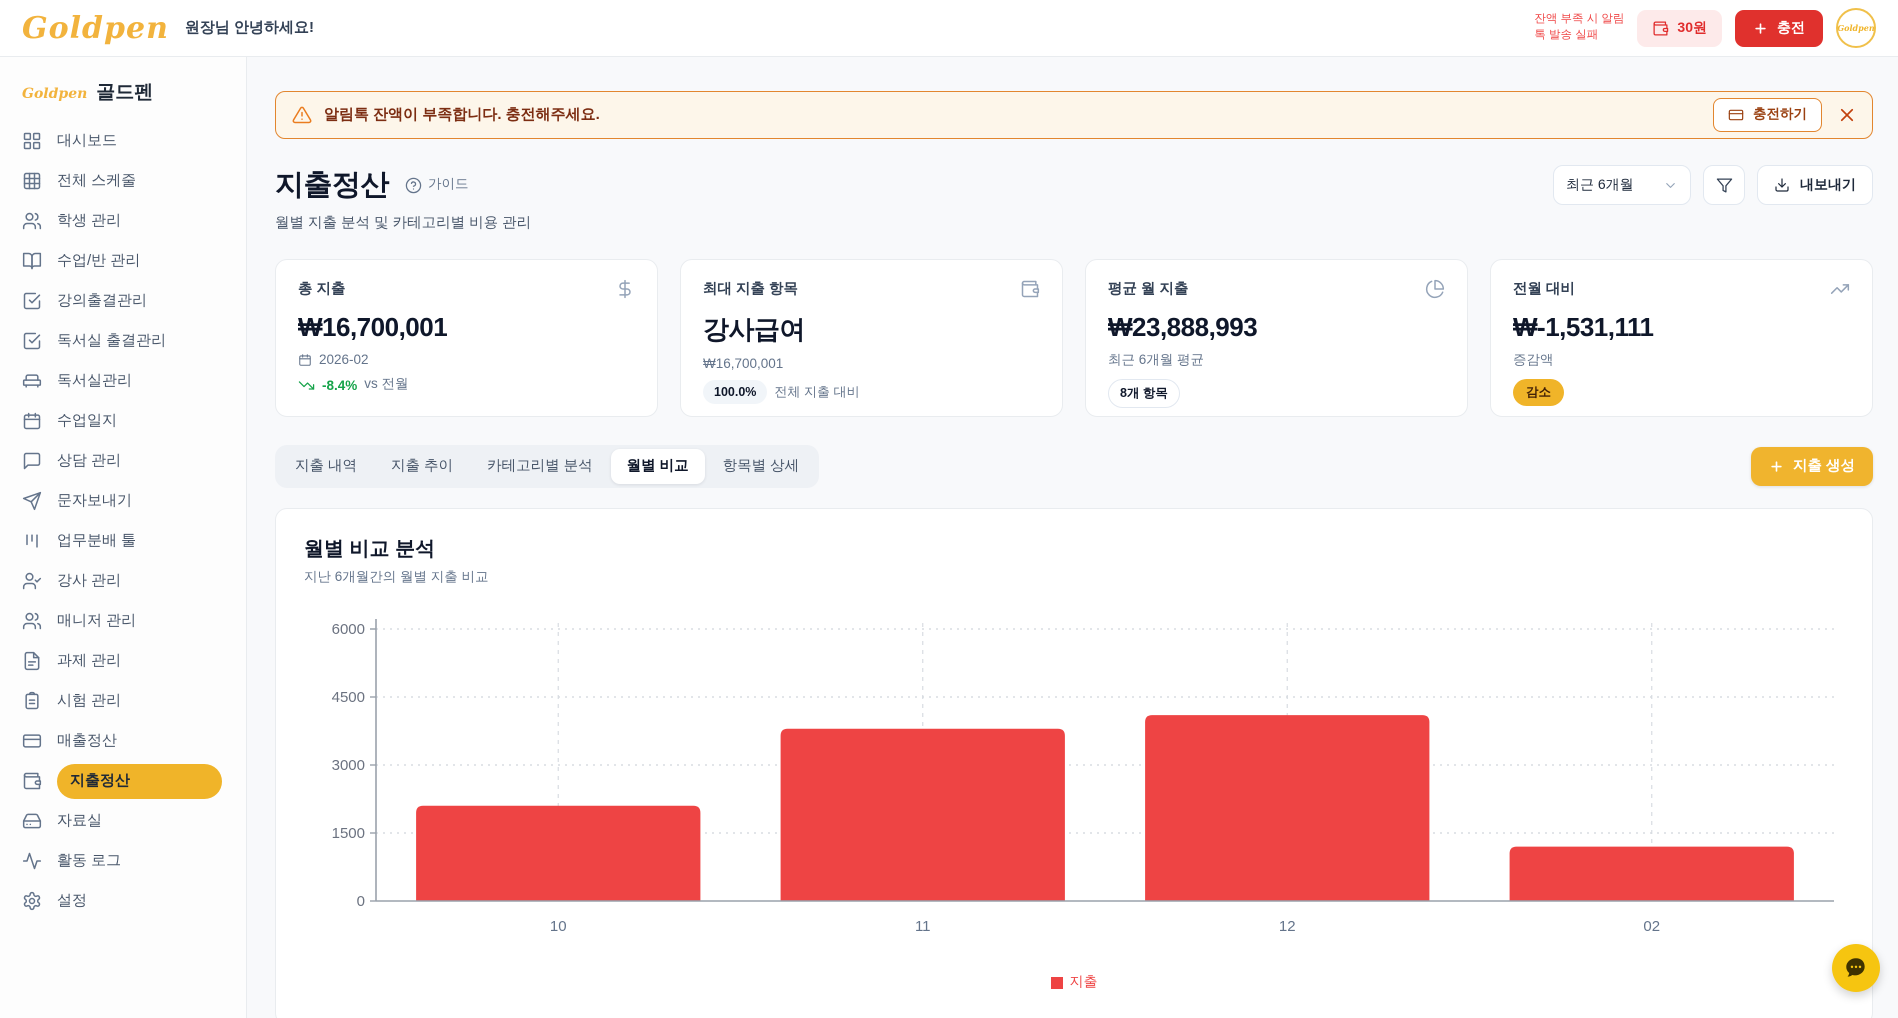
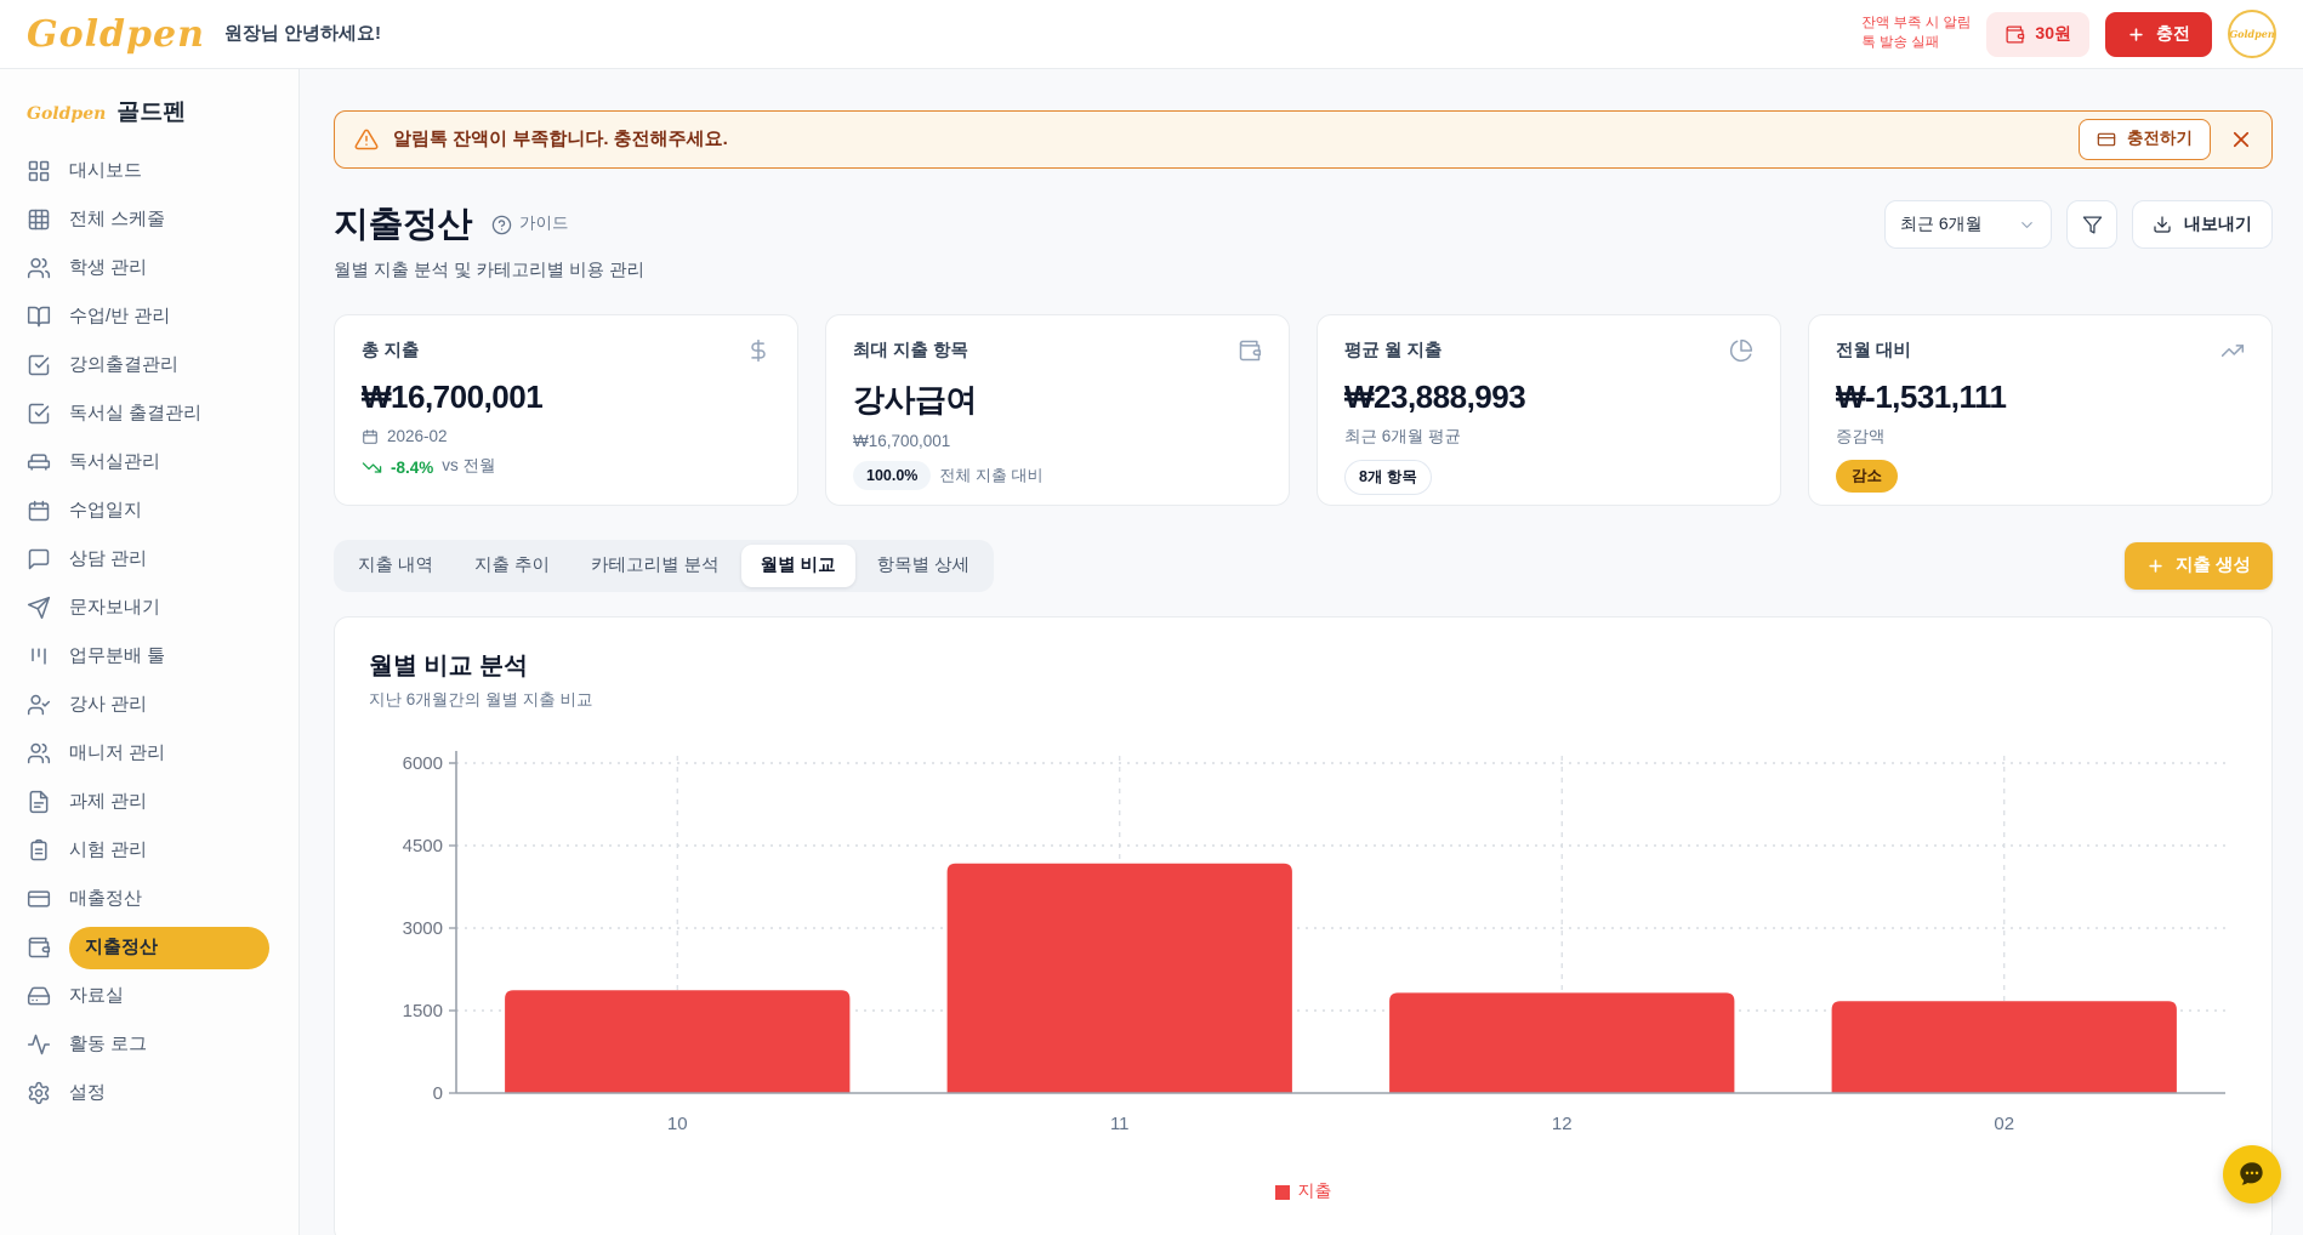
10: 2100 -> 1900
11: 3800 -> 4200
12: 4100 -> 1800
02: 1200 -> 1700
